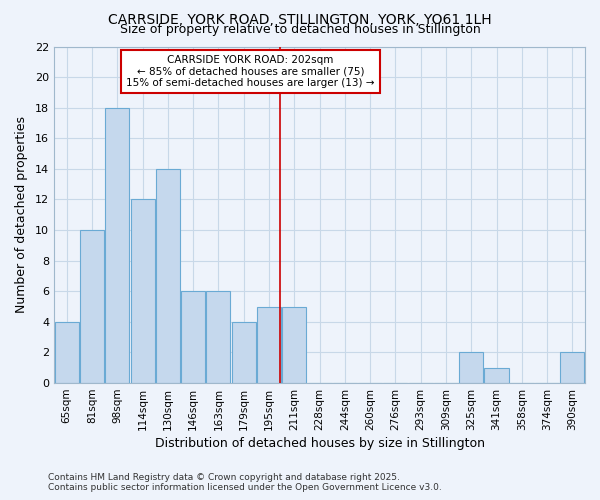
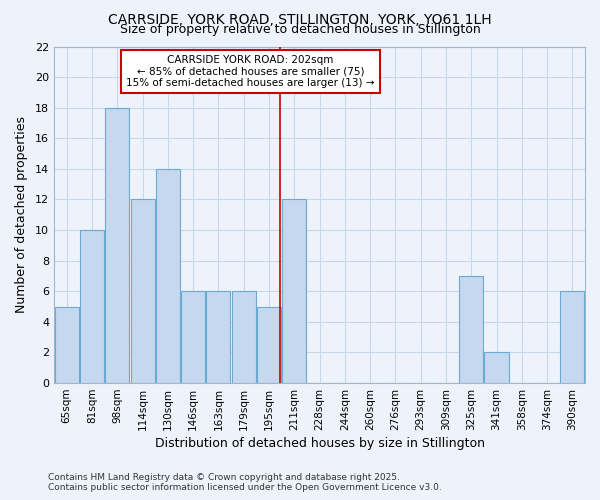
65sqm: 4 -> 5
179sqm: 4 -> 6
211sqm: 5 -> 12
325sqm: 2 -> 7
341sqm: 1 -> 2
390sqm: 2 -> 6
